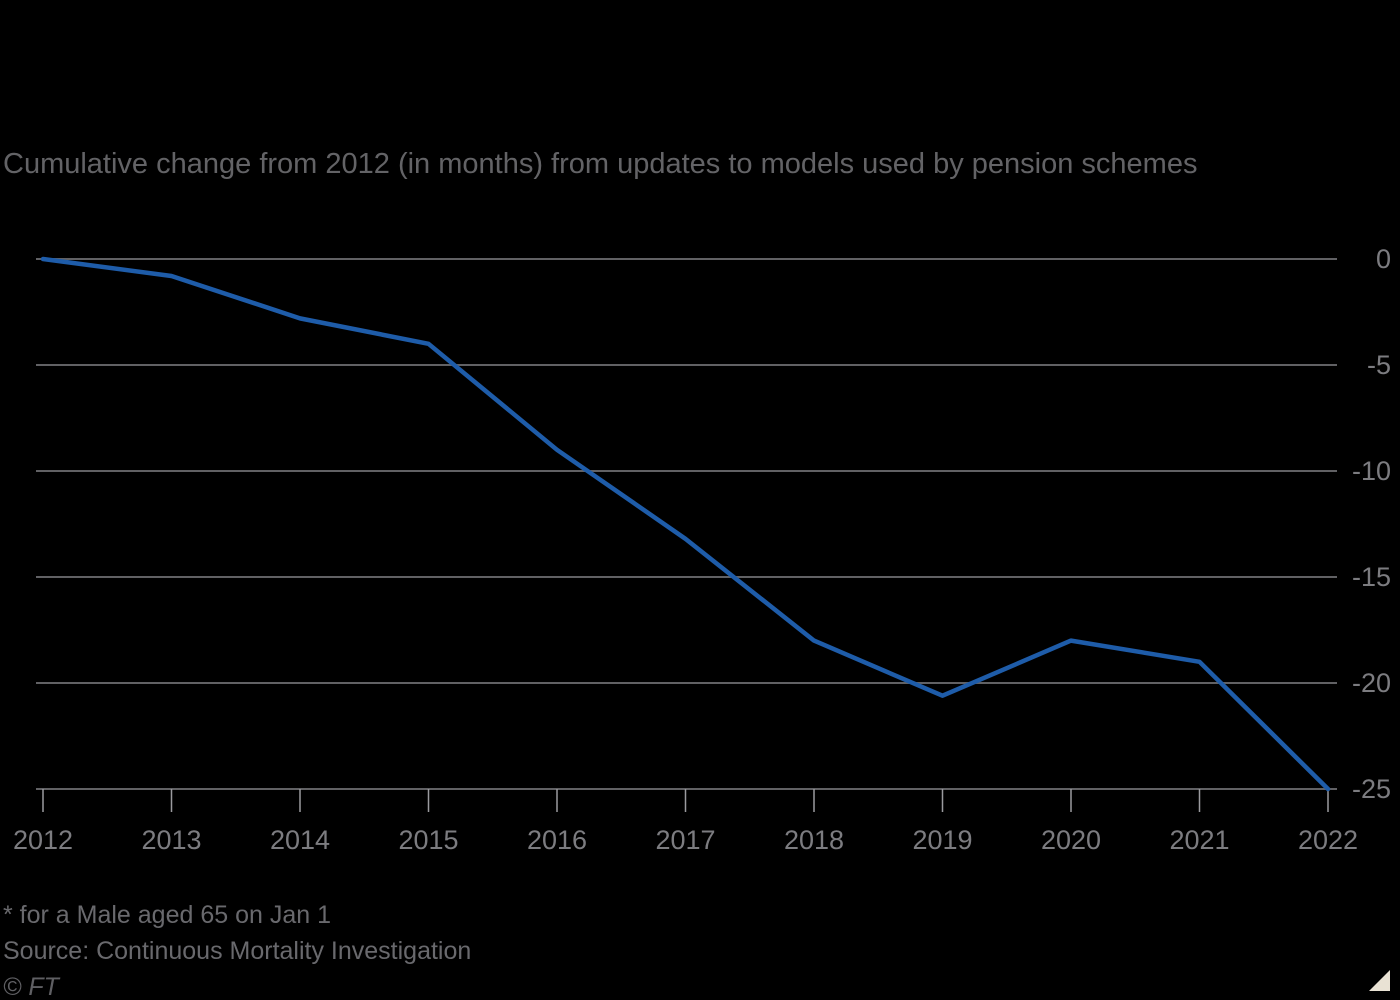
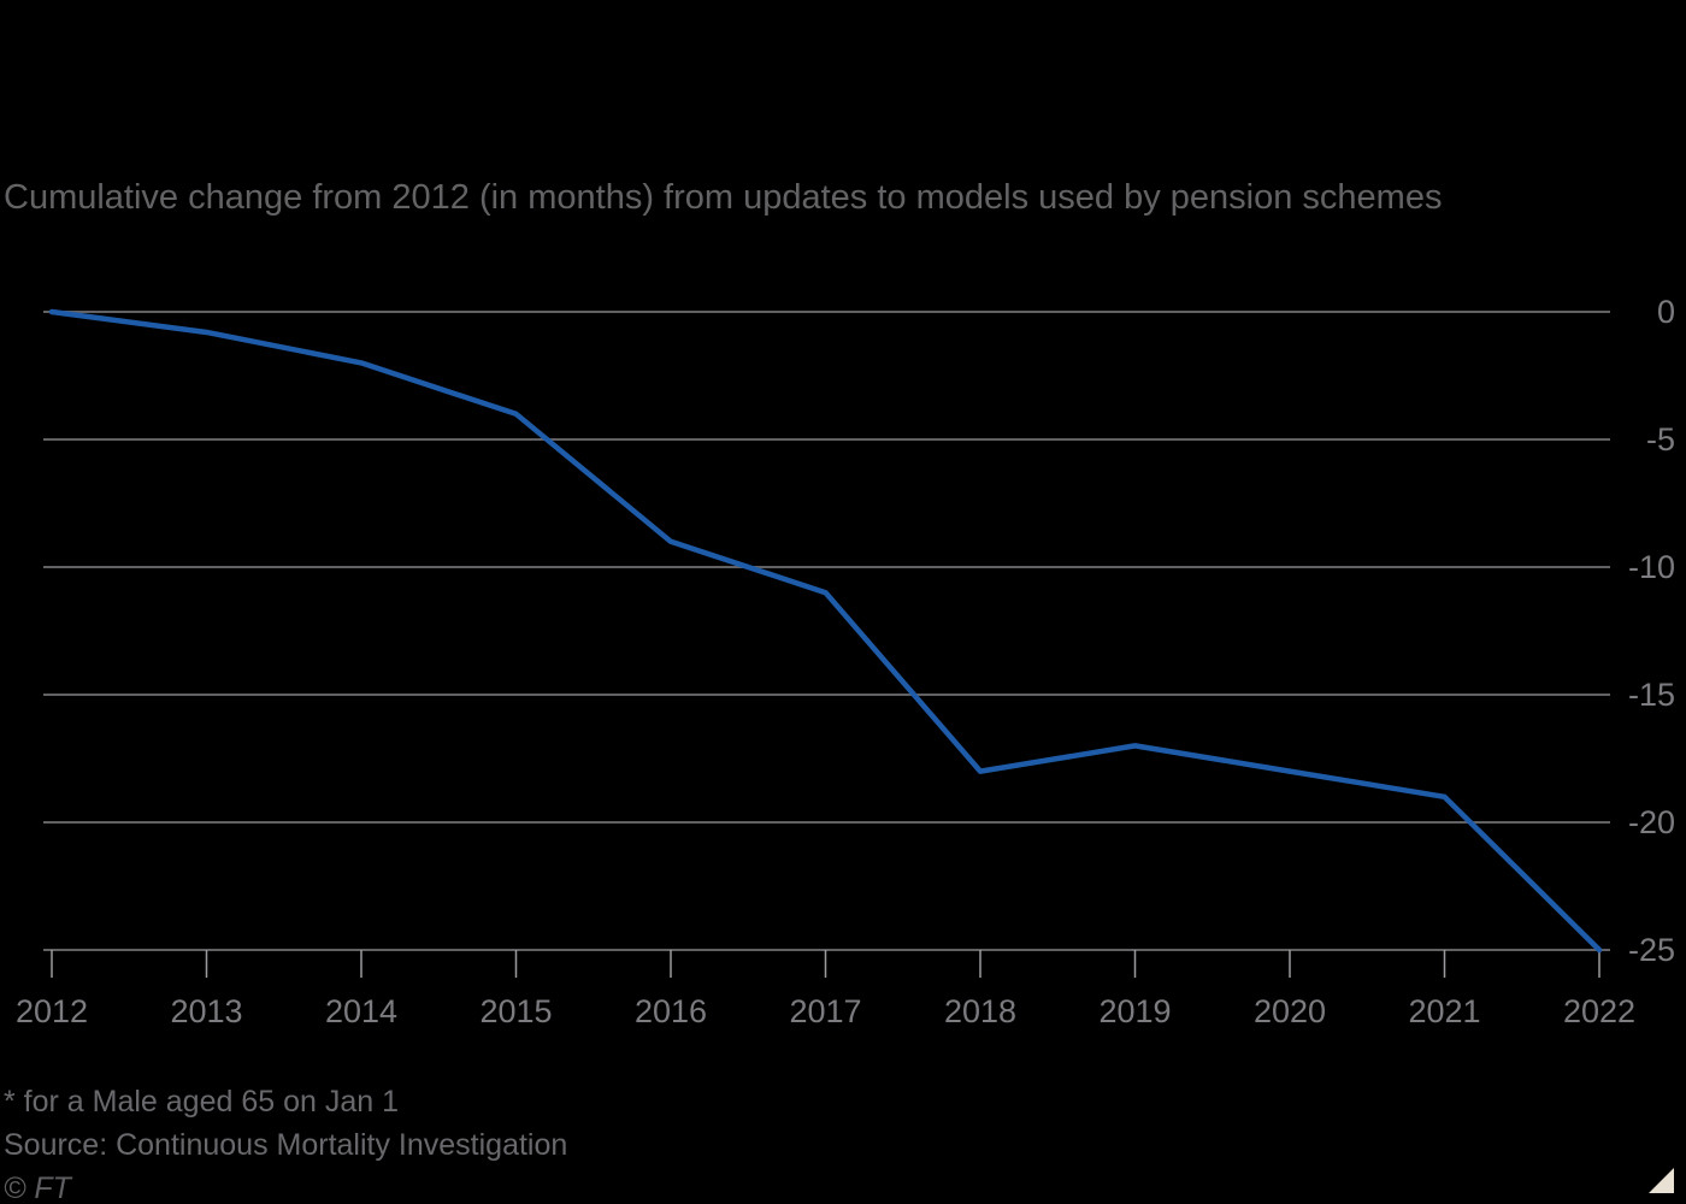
2014: -2.8 -> -2.0
2017: -13.2 -> -11.0
2019: -20.6 -> -17.0
